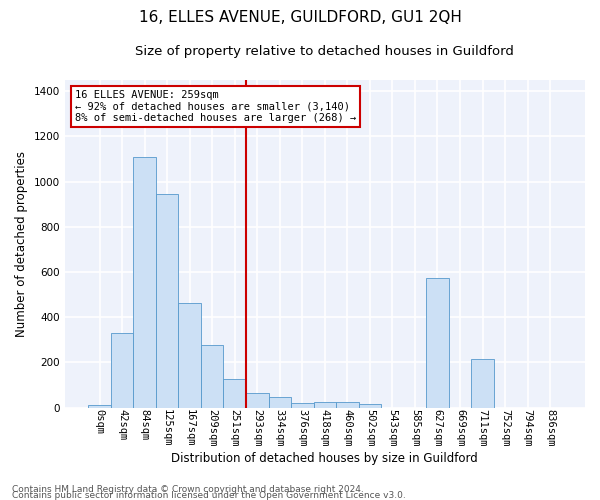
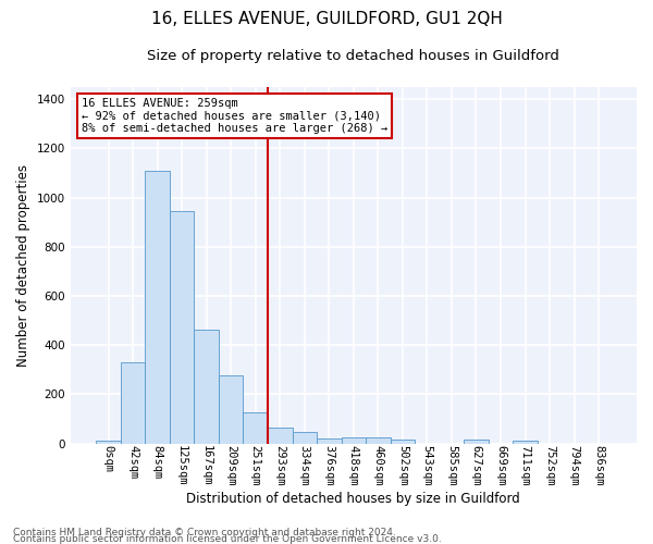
627sqm: 575 -> 15
711sqm: 215 -> 12
